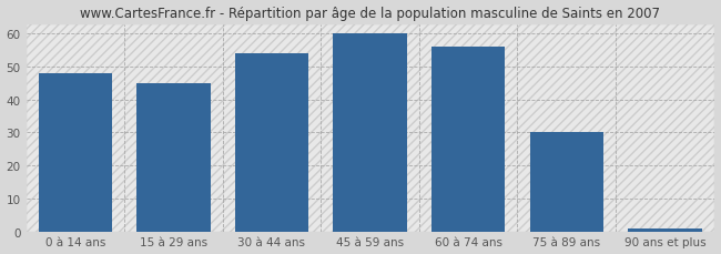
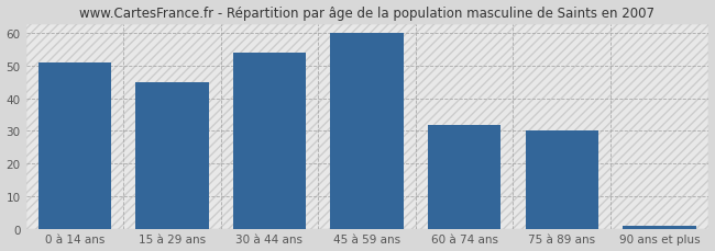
0 à 14 ans: 48 -> 51
60 à 74 ans: 56 -> 32
